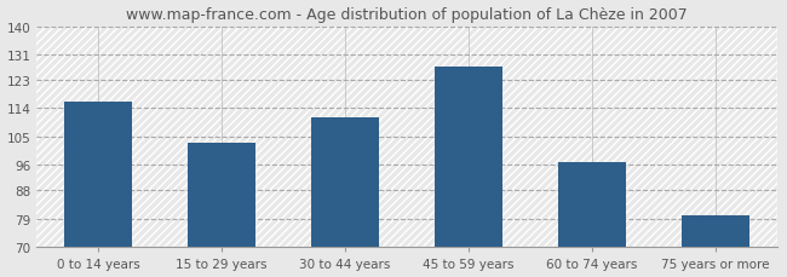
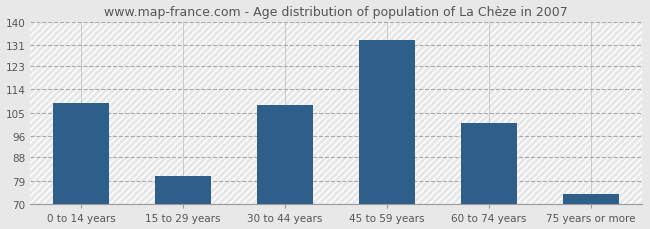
0 to 14 years: 116 -> 109
15 to 29 years: 103 -> 81
30 to 44 years: 111 -> 108
45 to 59 years: 127 -> 133
60 to 74 years: 97 -> 101
75 years or more: 80 -> 74
